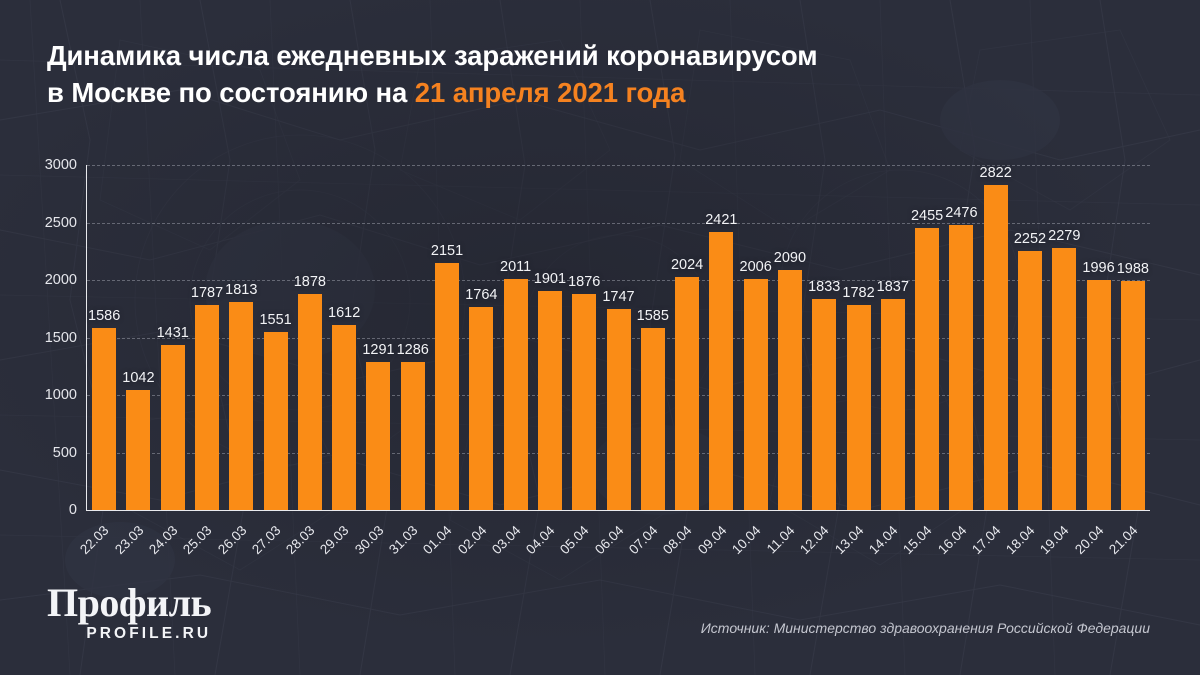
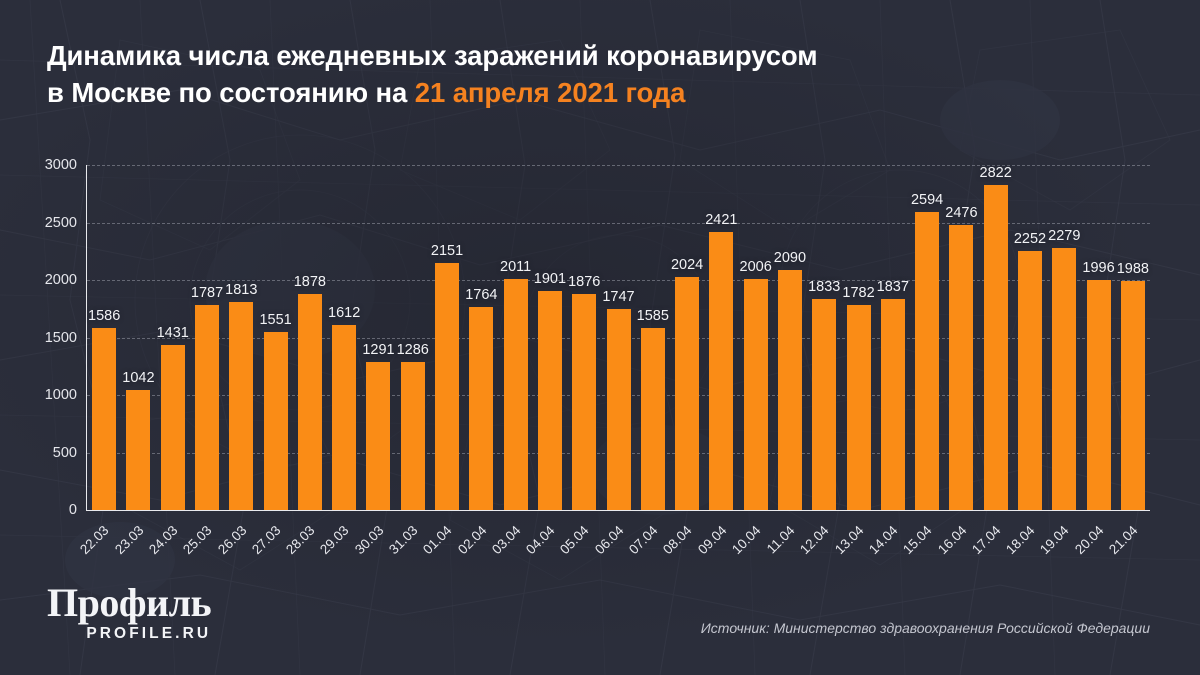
15.04: 2455 -> 2594
